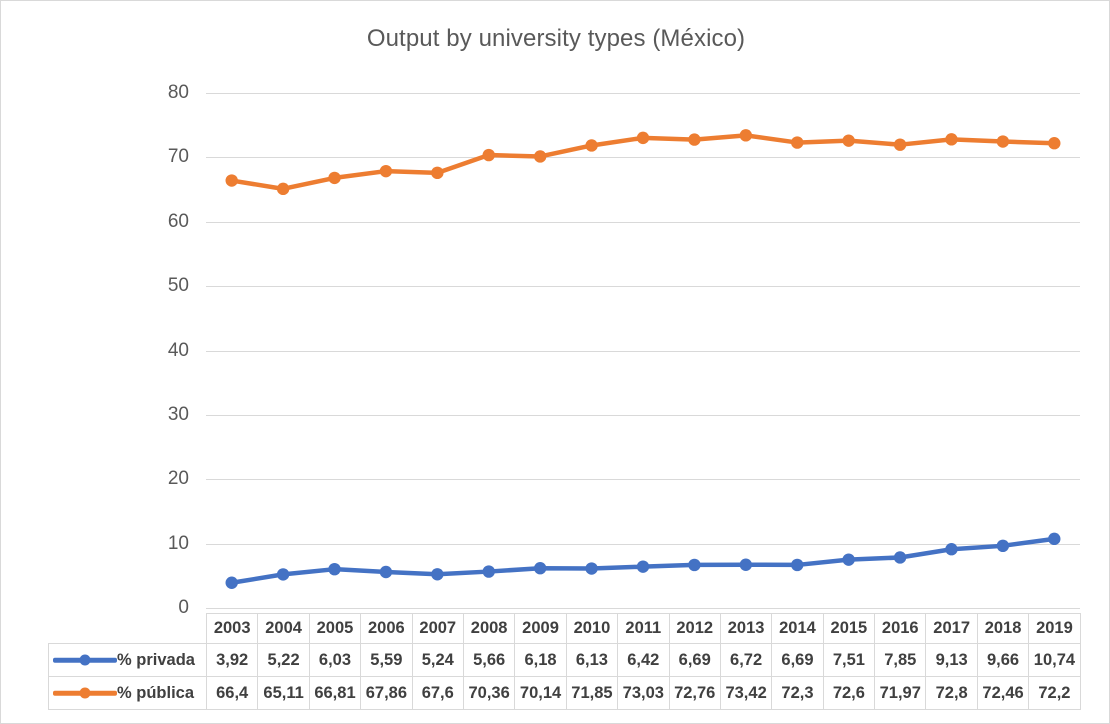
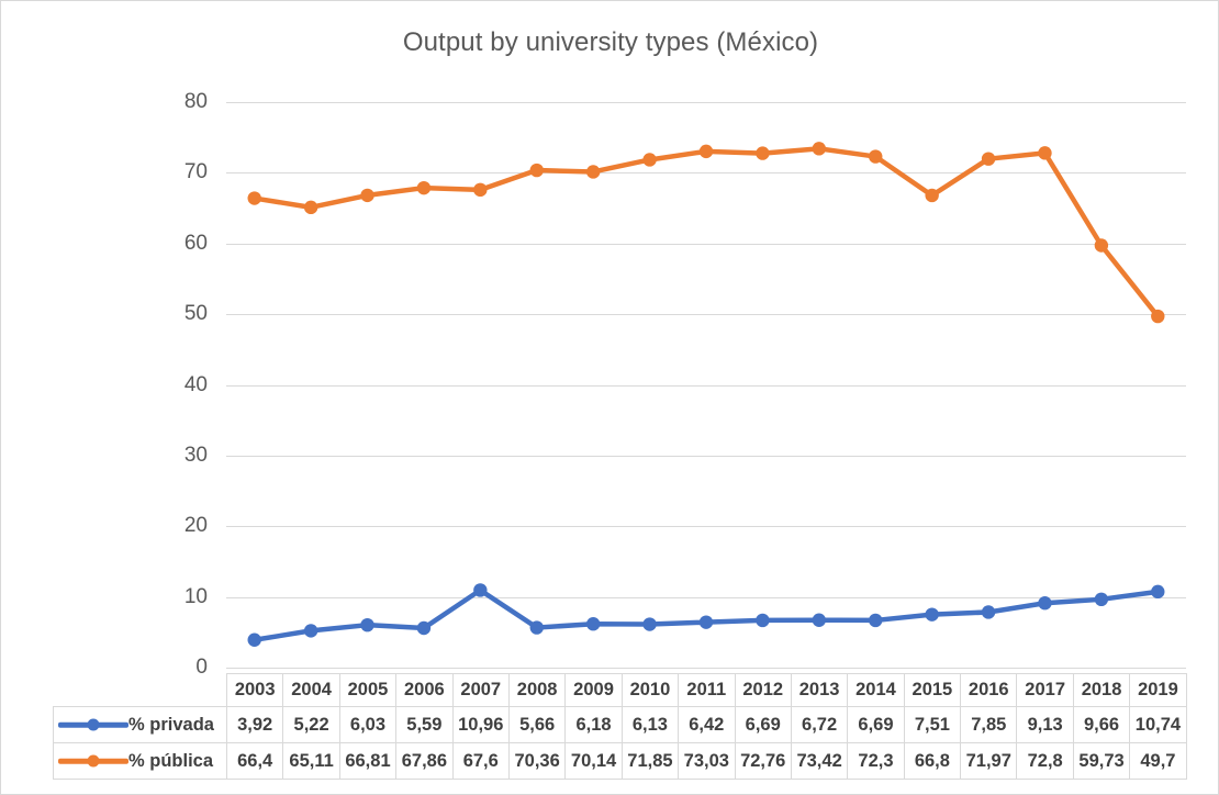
% privada/2007: 5,24 -> 10,96
% pública/2015: 72,6 -> 66,8
% pública/2018: 72,46 -> 59,73
% pública/2019: 72,2 -> 49,7
